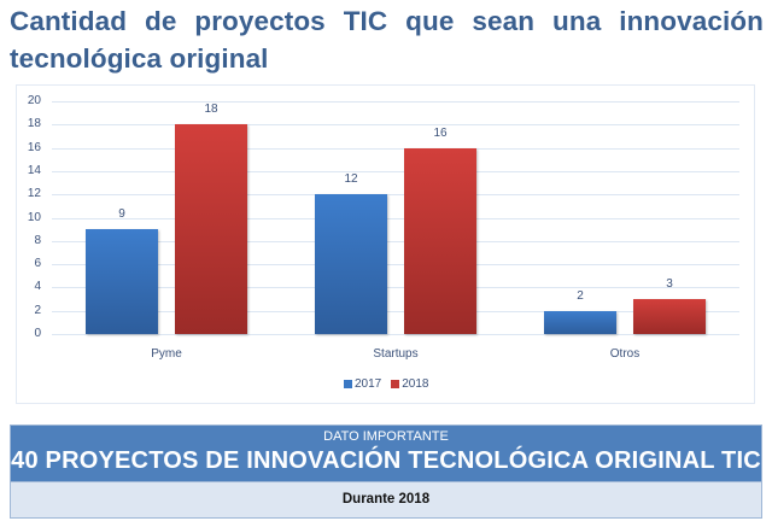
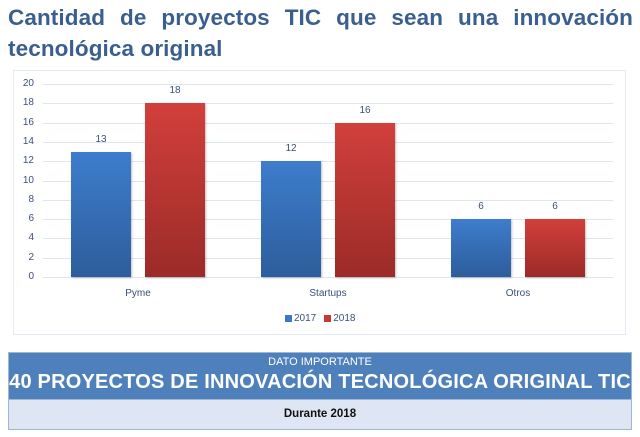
2017/Pyme: 9 -> 13
2017/Otros: 2 -> 6
2018/Otros: 3 -> 6
